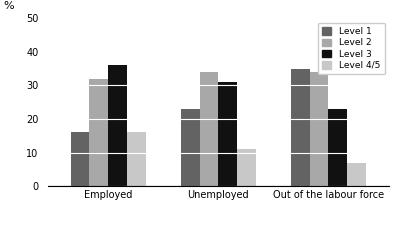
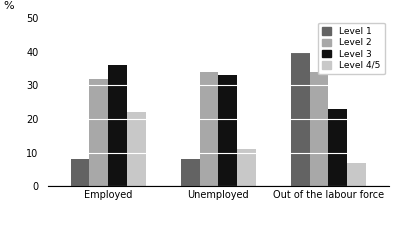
Level 1/Employed: 16 -> 8
Level 4/5/Employed: 16 -> 22
Level 1/Unemployed: 23 -> 8
Level 3/Unemployed: 31 -> 33
Level 1/Out of the labour force: 35 -> 40
